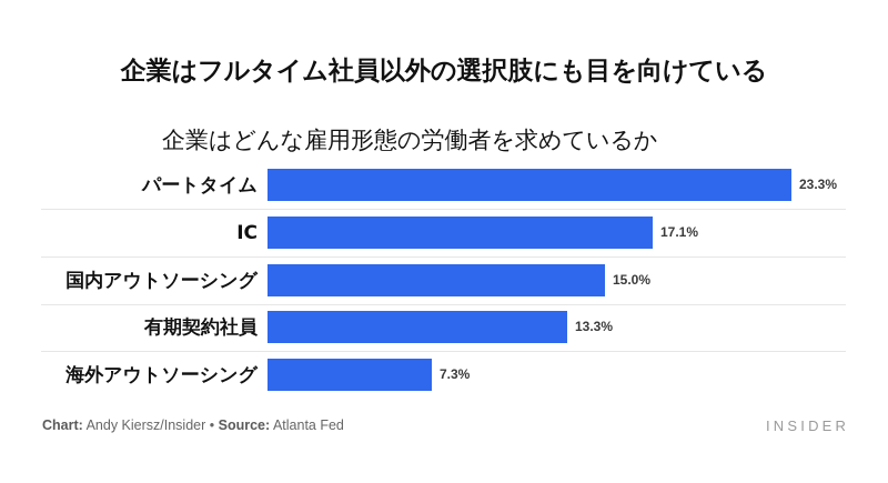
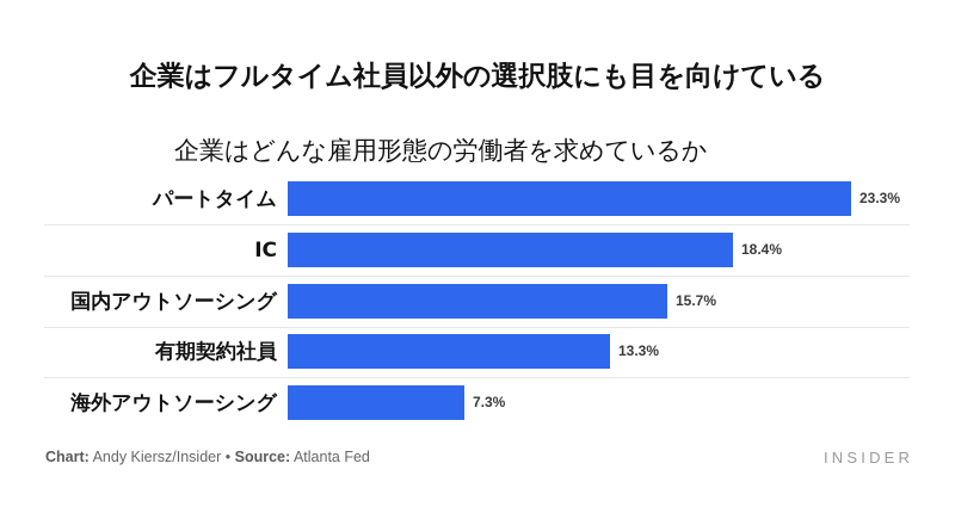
IC: 17.1% -> 18.4%
国内アウトソーシング: 15.0% -> 15.7%
